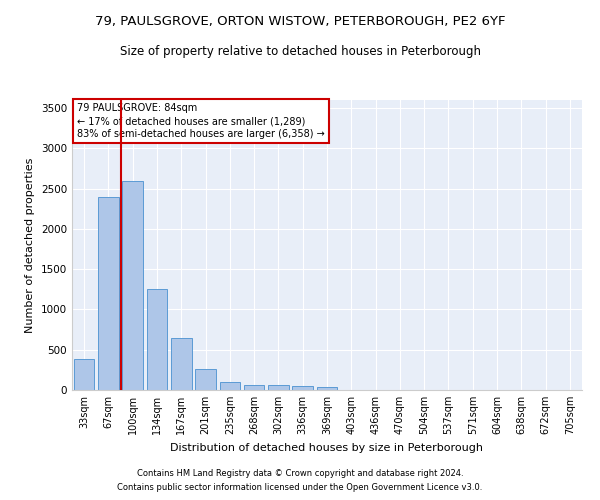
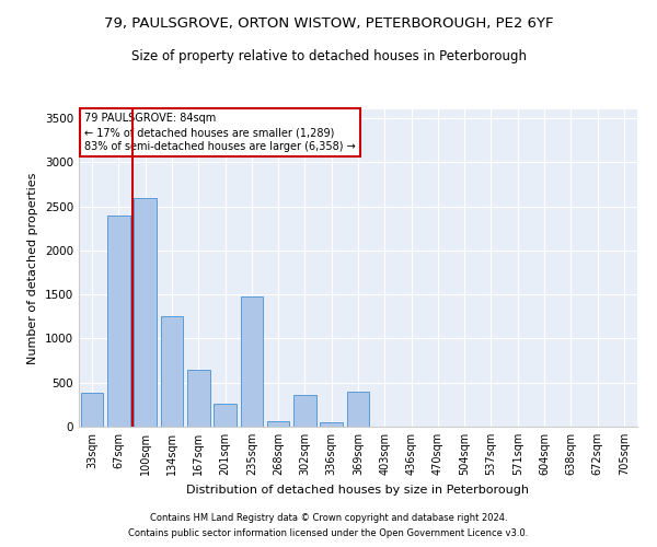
235sqm: 100 -> 1480
302sqm: 60 -> 360
369sqm: 40 -> 400
